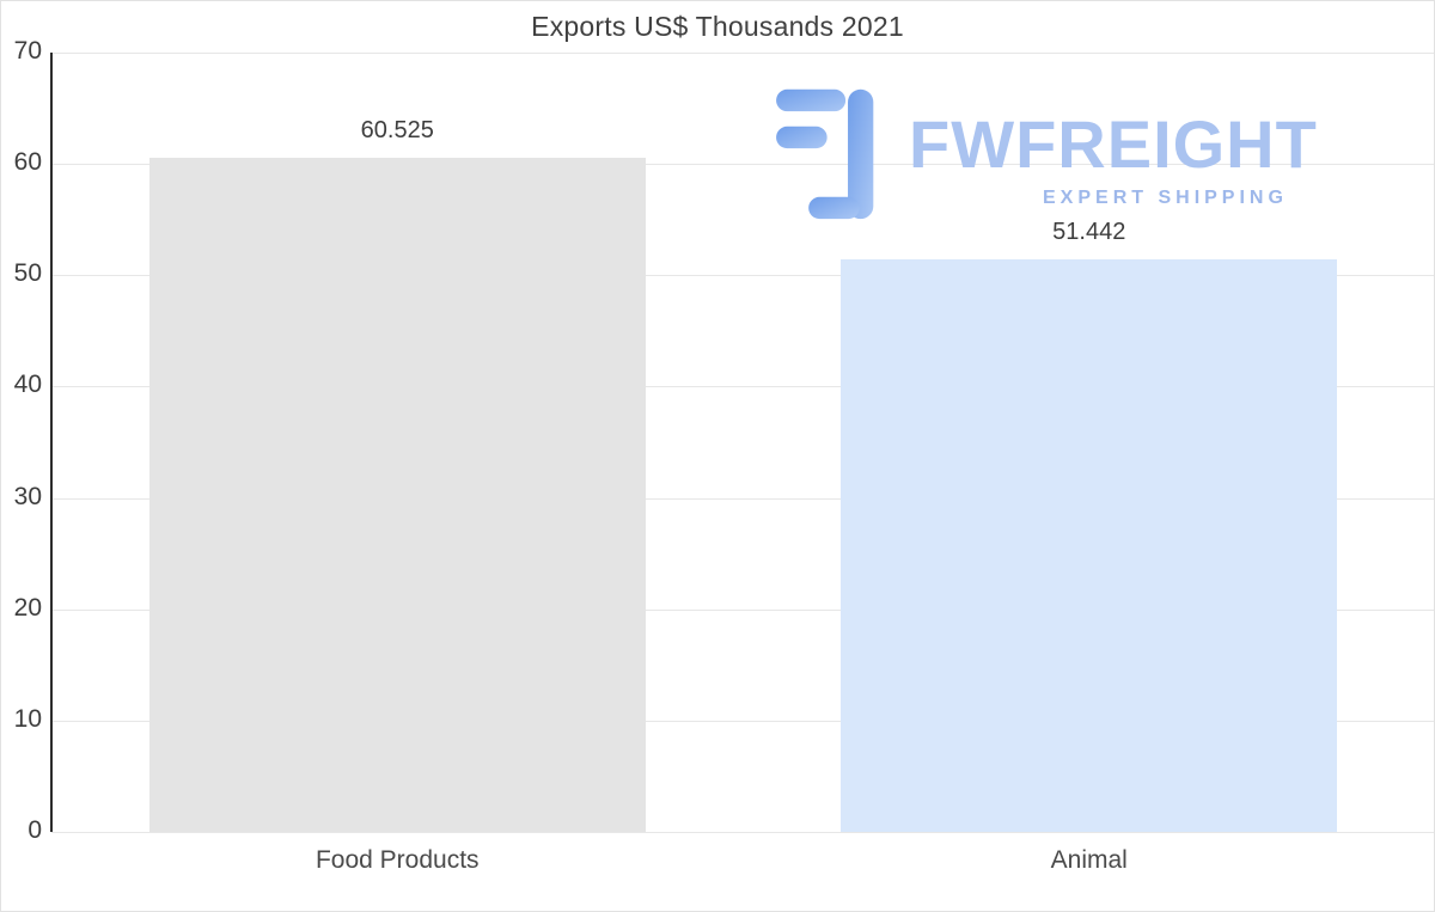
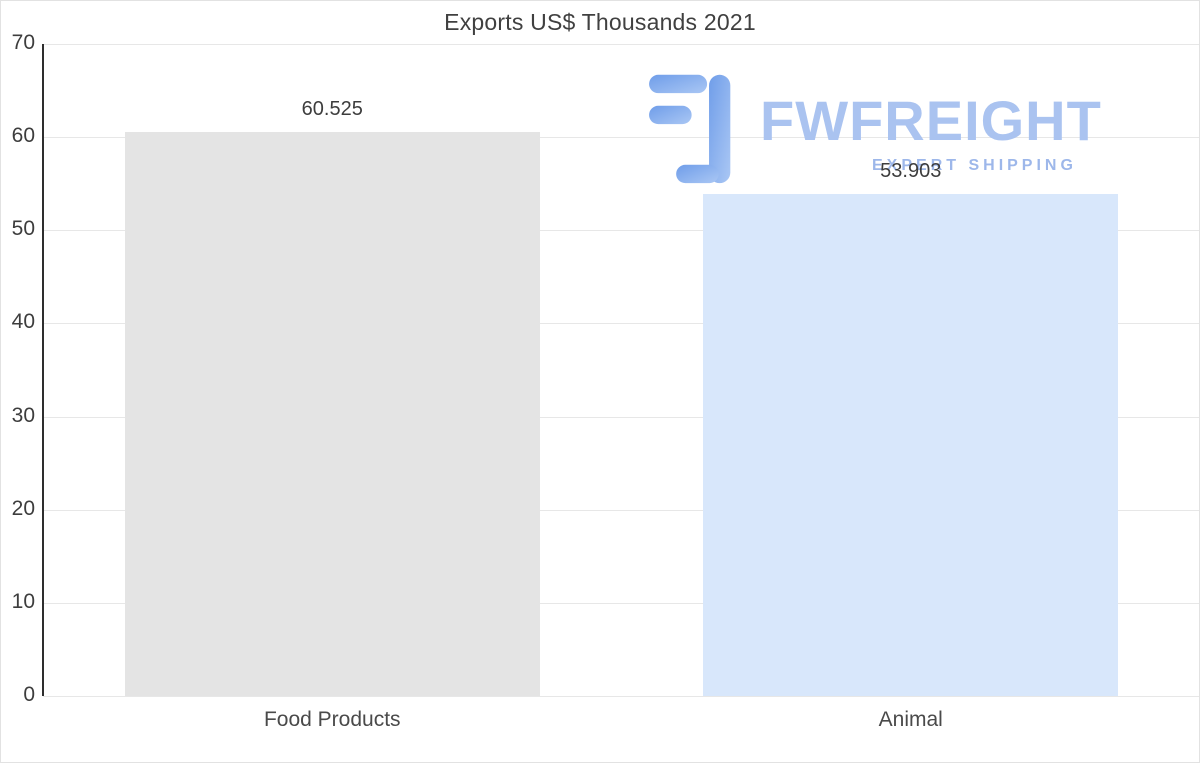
Animal: 51.442 -> 53.903
